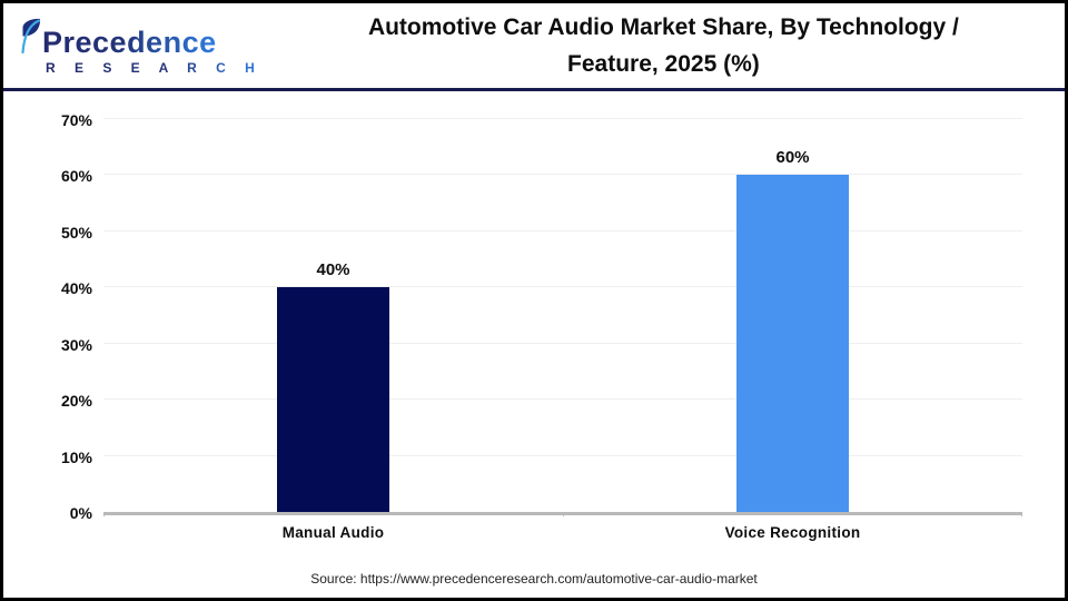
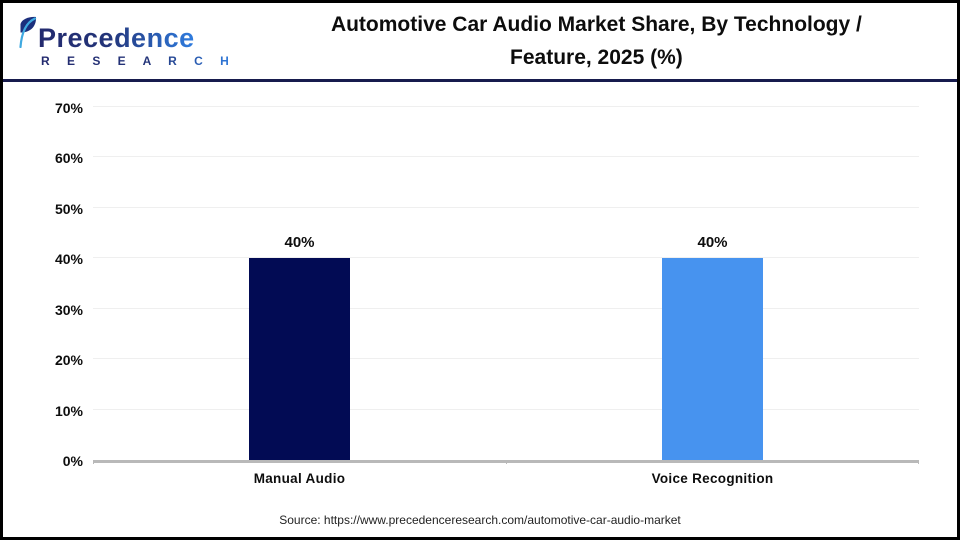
Voice Recognition: 60% -> 40%
